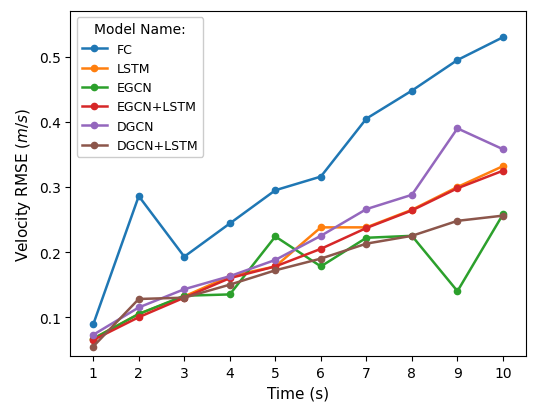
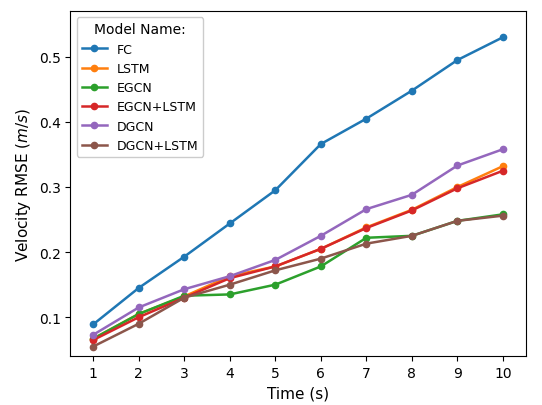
FC/2: 0.286 -> 0.145
DGCN+LSTM/2: 0.128 -> 0.090
EGCN/5: 0.224 -> 0.150
FC/6: 0.316 -> 0.366
LSTM/6: 0.238 -> 0.205
EGCN/9: 0.140 -> 0.248
DGCN/9: 0.390 -> 0.333
